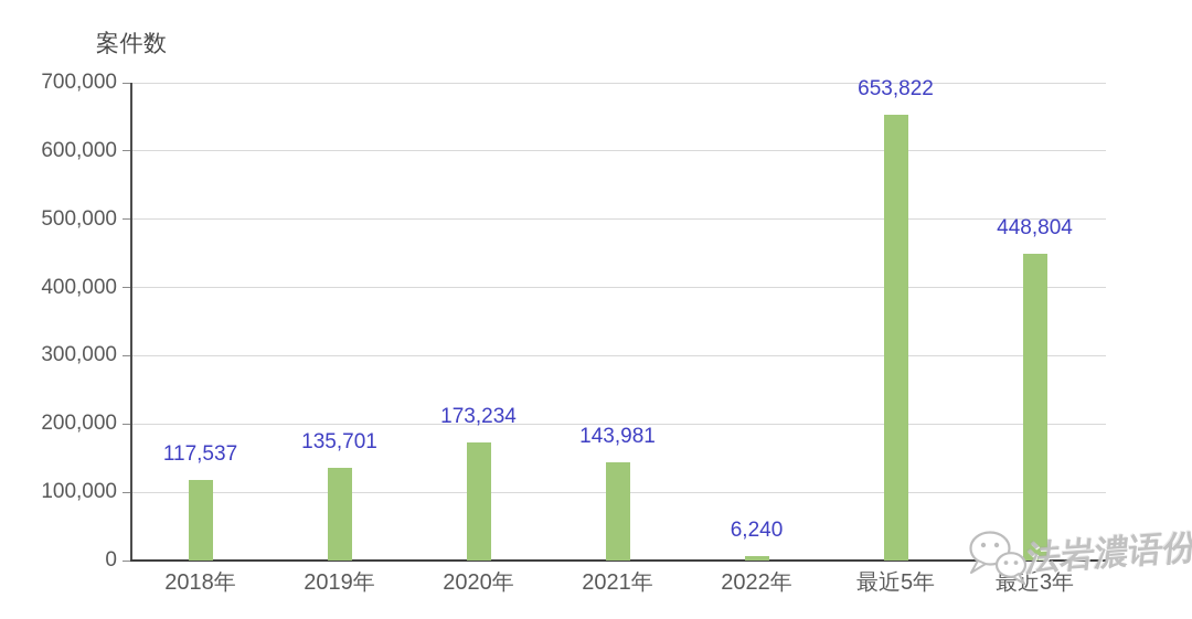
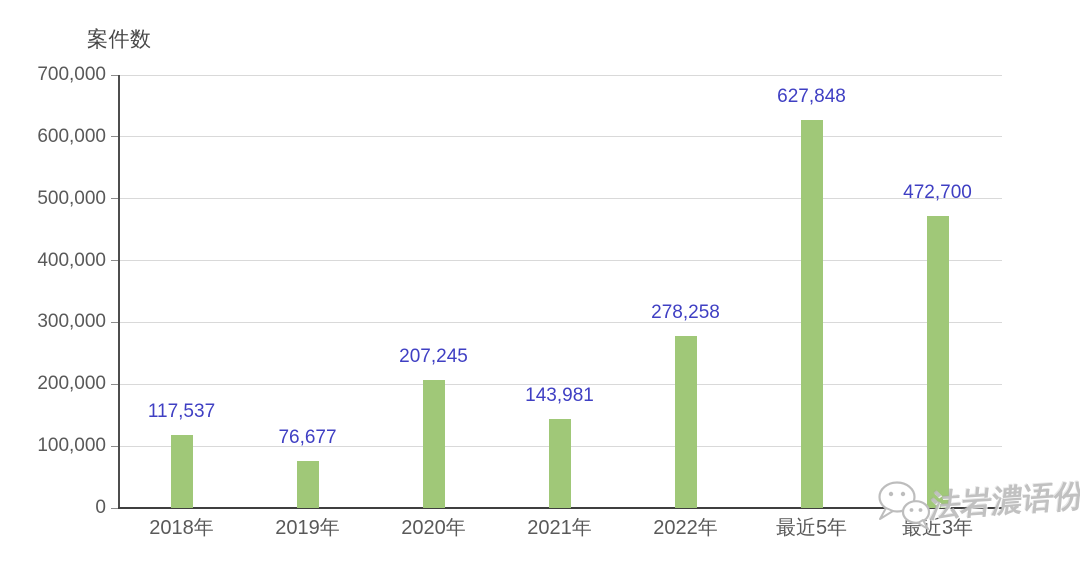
2019年: 135,701 -> 76,677
2020年: 173,234 -> 207,245
2022年: 6,240 -> 278,258
最近5年: 653,822 -> 627,848
最近3年: 448,804 -> 472,700
